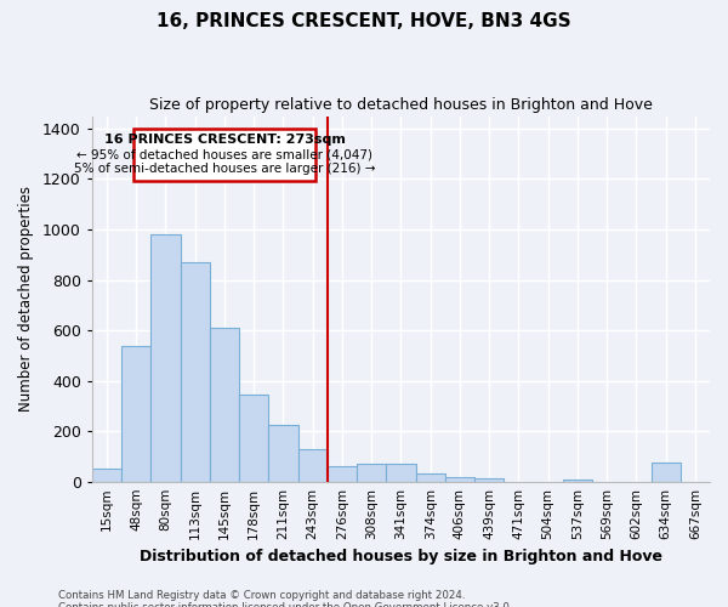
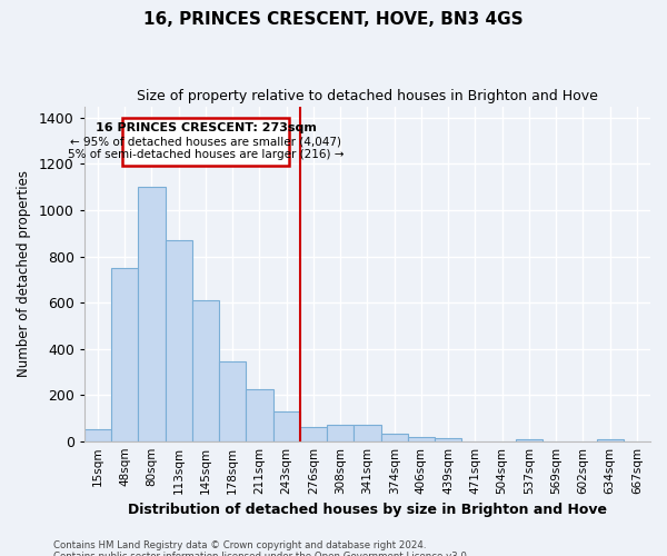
48sqm: 540 -> 750
80sqm: 980 -> 1100
634sqm: 75 -> 10
